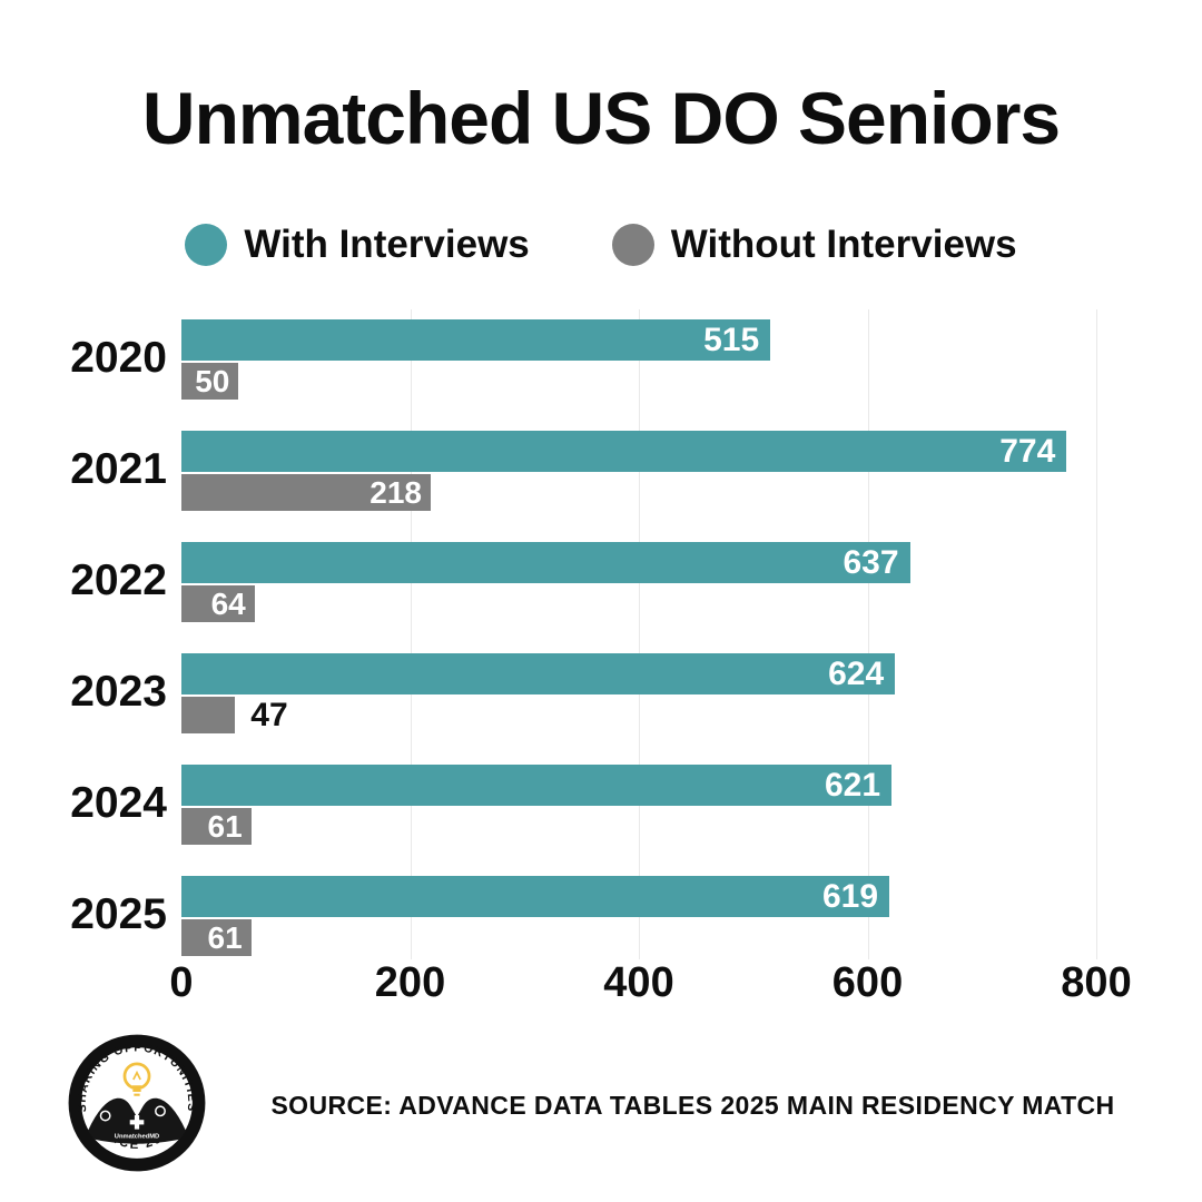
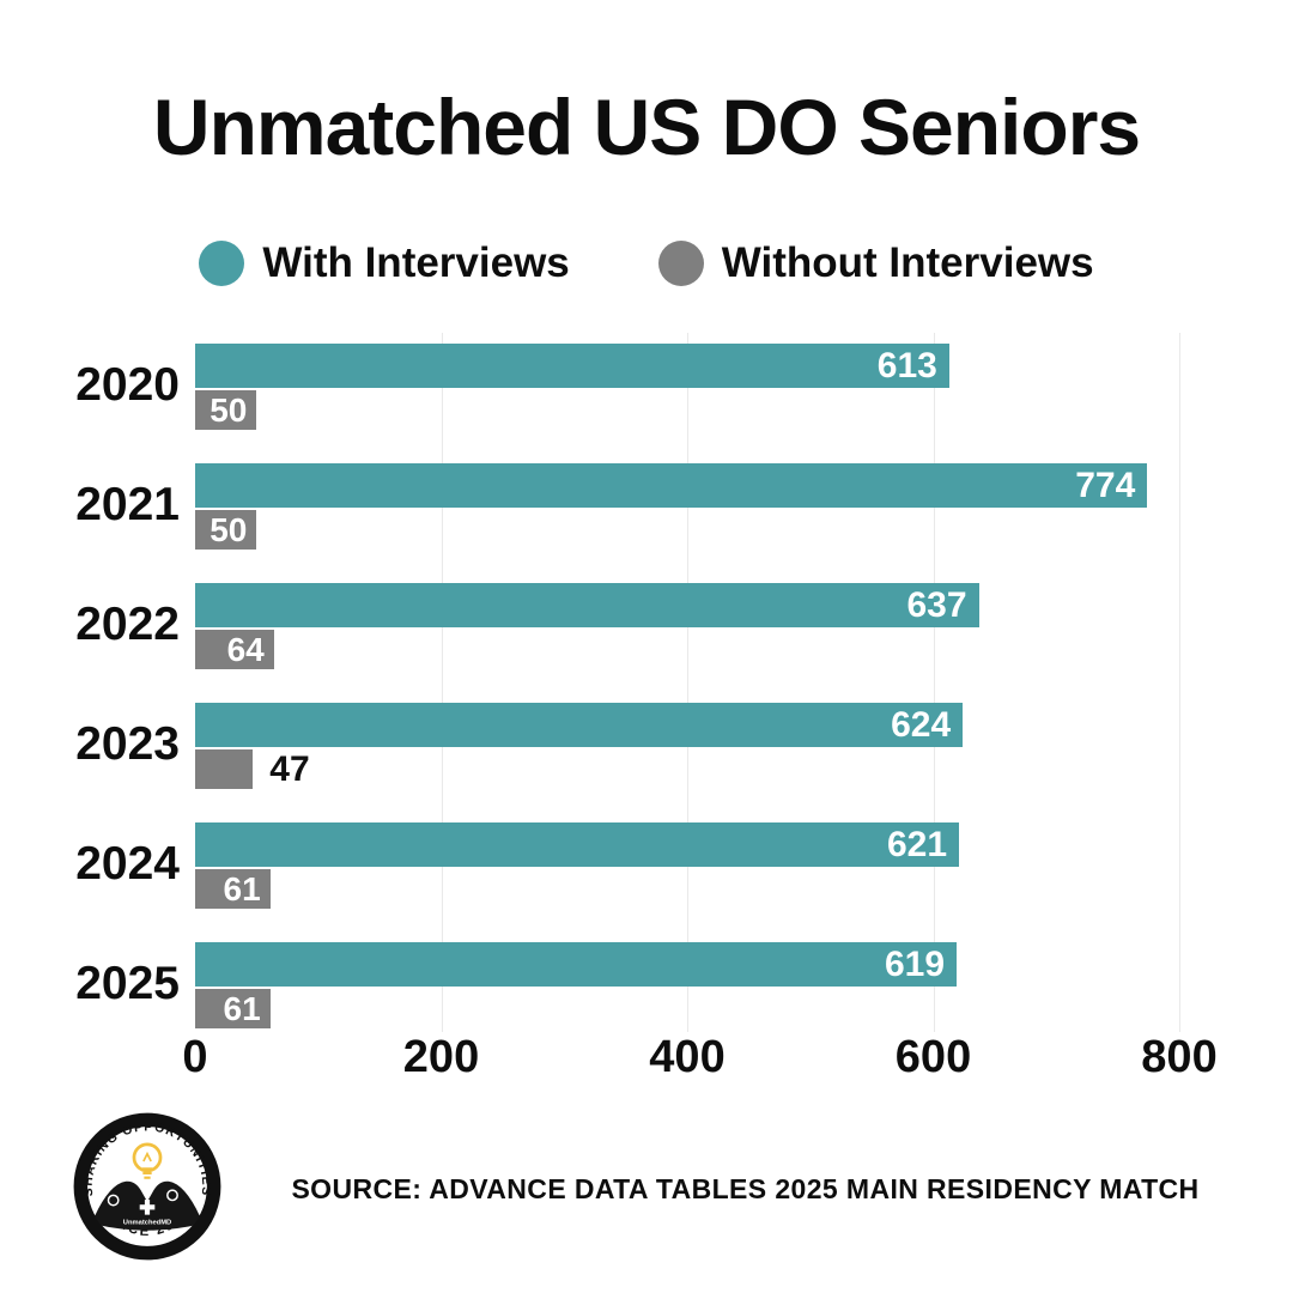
With Interviews/2020: 515 -> 613
Without Interviews/2021: 218 -> 50
